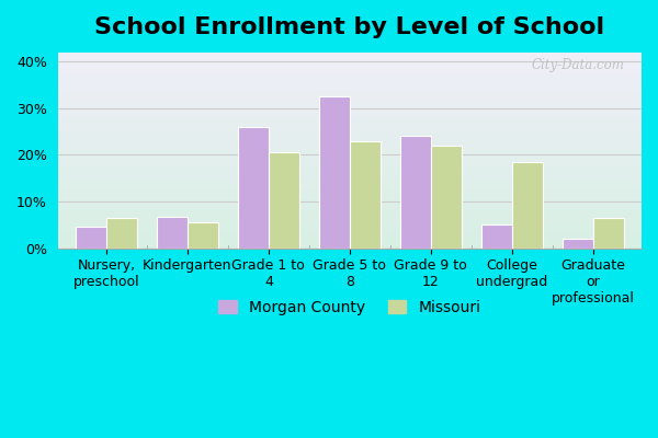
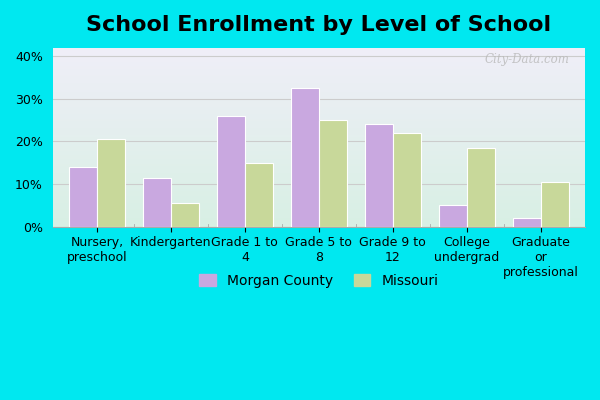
Morgan County/Nursery, preschool: 4.5% -> 14.0%
Missouri/Nursery, preschool: 6.5% -> 20.5%
Morgan County/Kindergarten: 6.8% -> 11.5%
Missouri/Grade 1 to 4: 20.5% -> 15.0%
Missouri/Grade 5 to 8: 23.0% -> 25.0%
Missouri/Graduate or professional: 6.5% -> 10.5%
